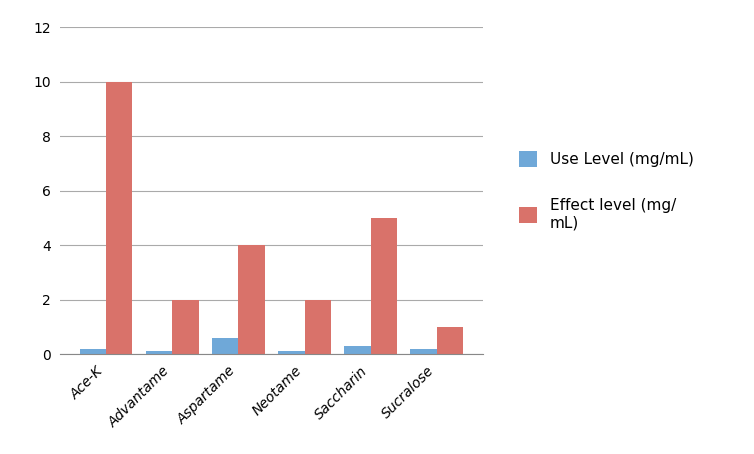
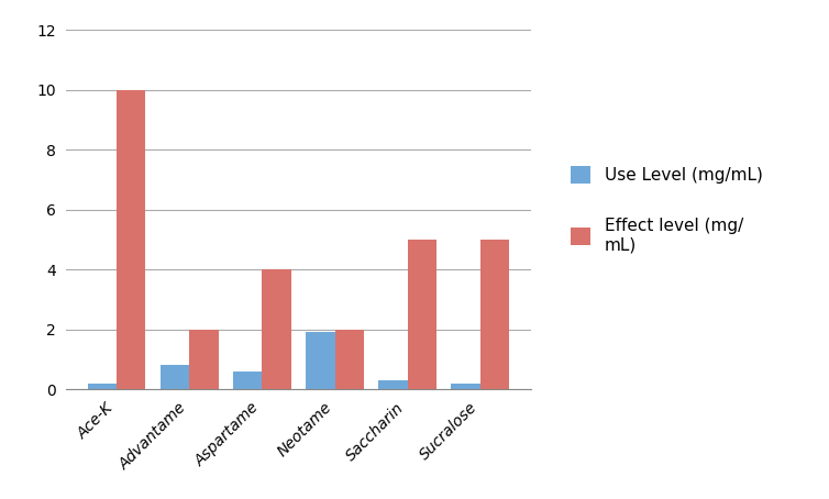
Use Level (mg/mL)/Advantame: 0.1 -> 0.8
Use Level (mg/mL)/Neotame: 0.1 -> 1.9
Effect level (mg/ mL)/Sucralose: 1 -> 5
